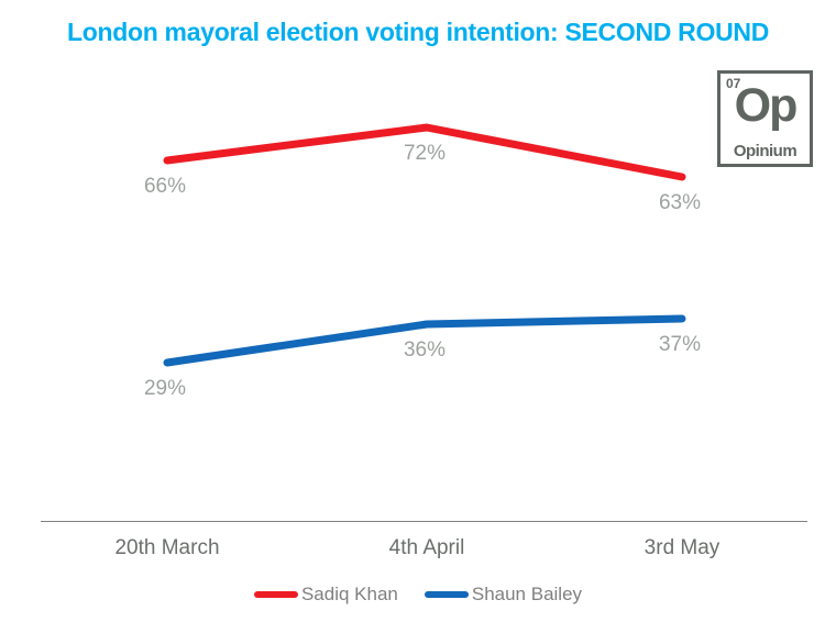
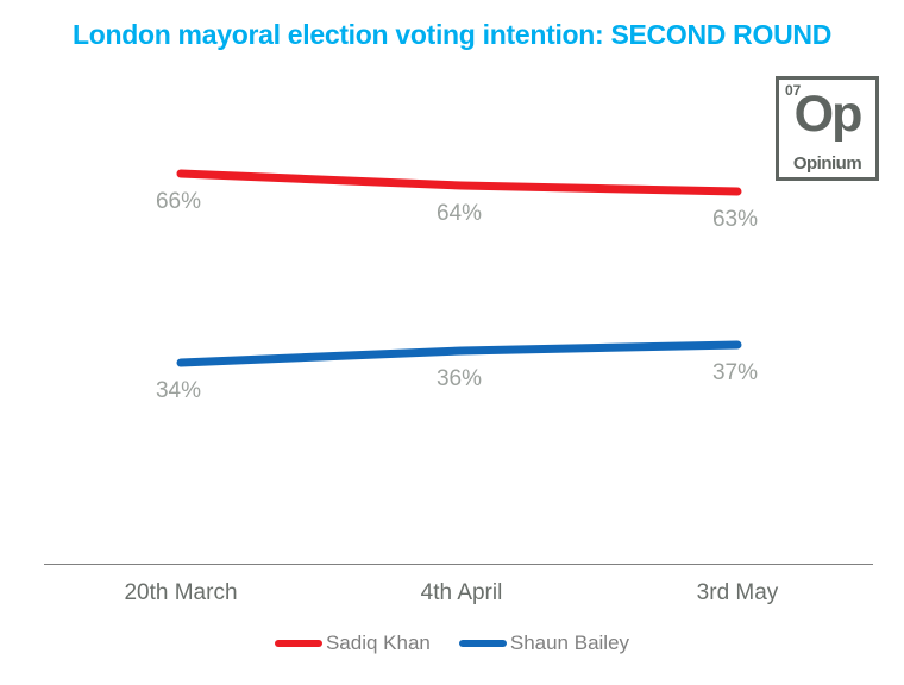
Shaun Bailey/20th March: 29% -> 34%
Sadiq Khan/4th April: 72% -> 64%
